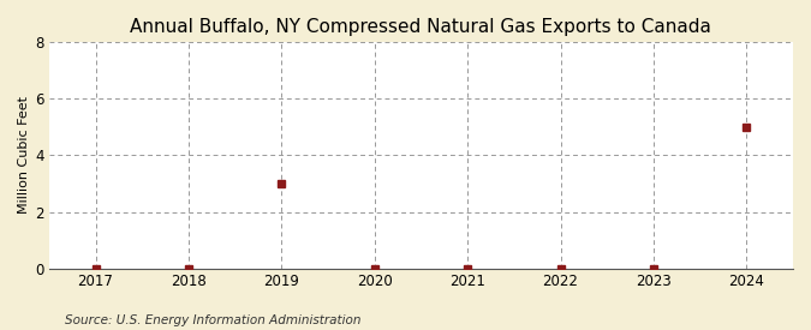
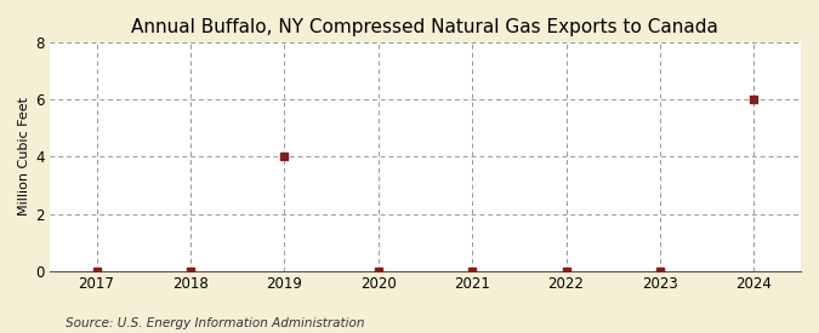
2019: 3 -> 4
2024: 5 -> 6
